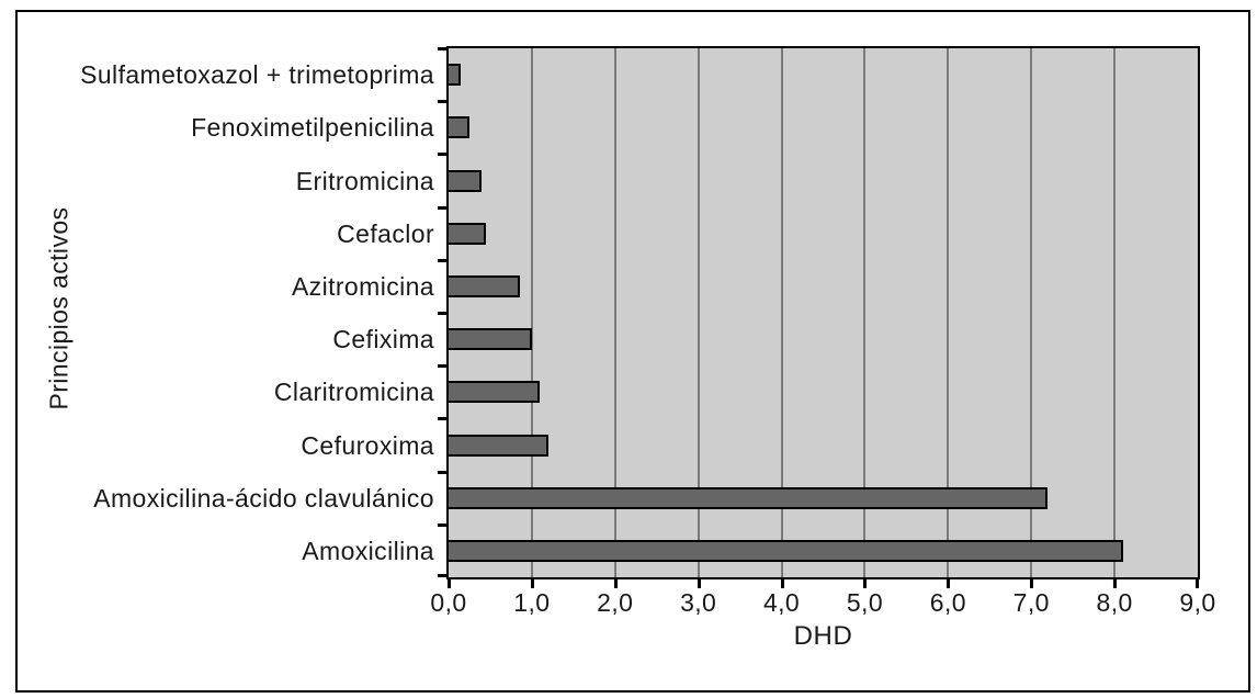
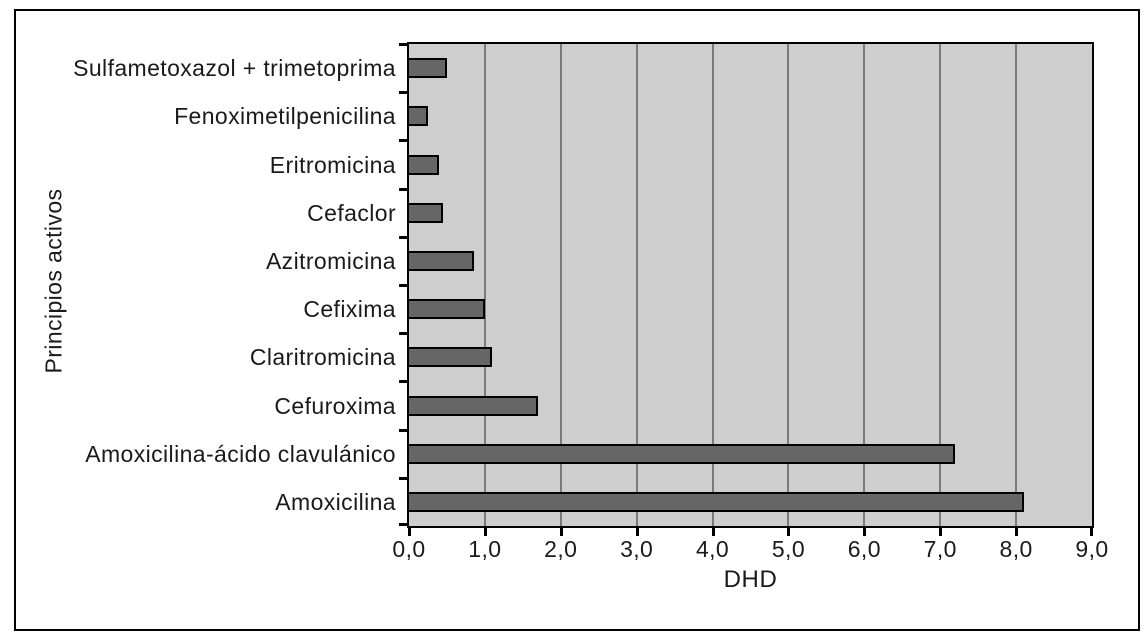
Sulfametoxazol + trimetoprima: 0,1 -> 0,5
Cefuroxima: 1,2 -> 1,7
